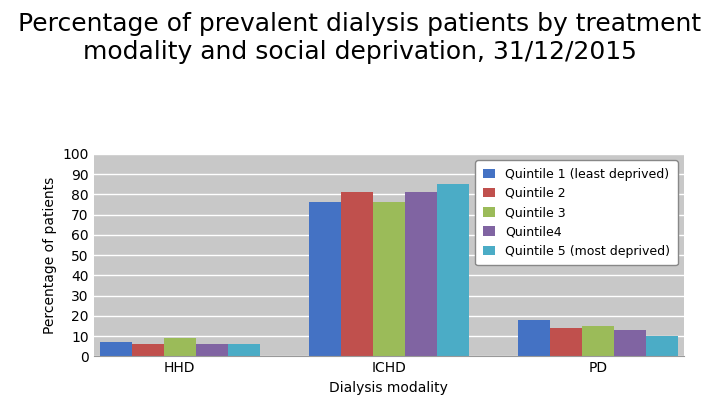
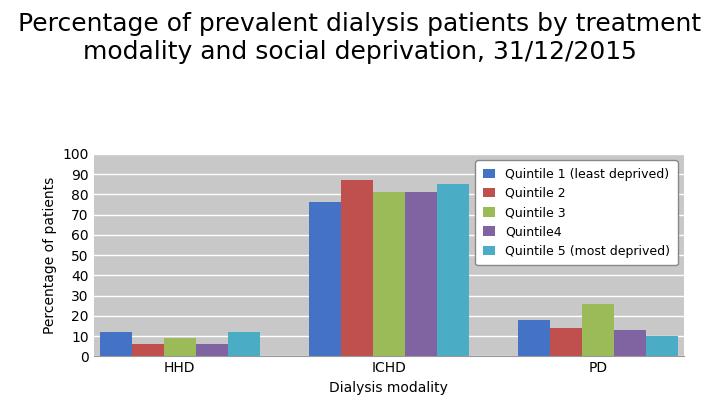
Quintile 1 (least deprived)/HHD: 7 -> 12
Quintile 5 (most deprived)/HHD: 6 -> 12
Quintile 2/ICHD: 81 -> 87
Quintile 3/ICHD: 76 -> 81
Quintile 3/PD: 15 -> 26
